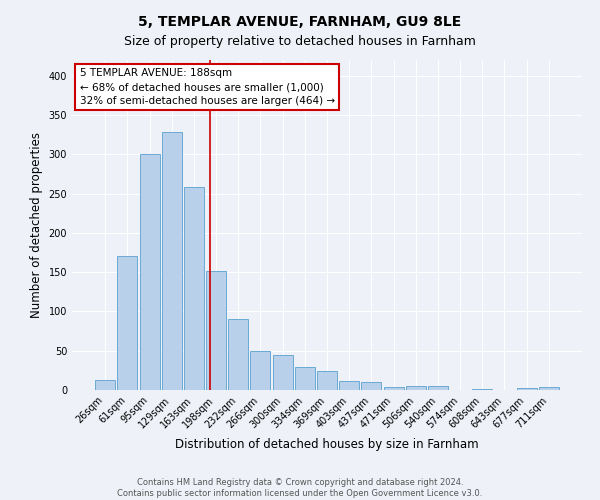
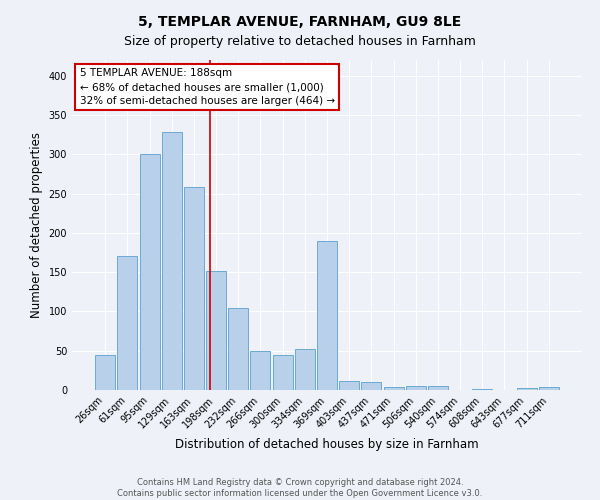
26sqm: 13 -> 44
232sqm: 91 -> 104
334sqm: 29 -> 52
369sqm: 24 -> 190
